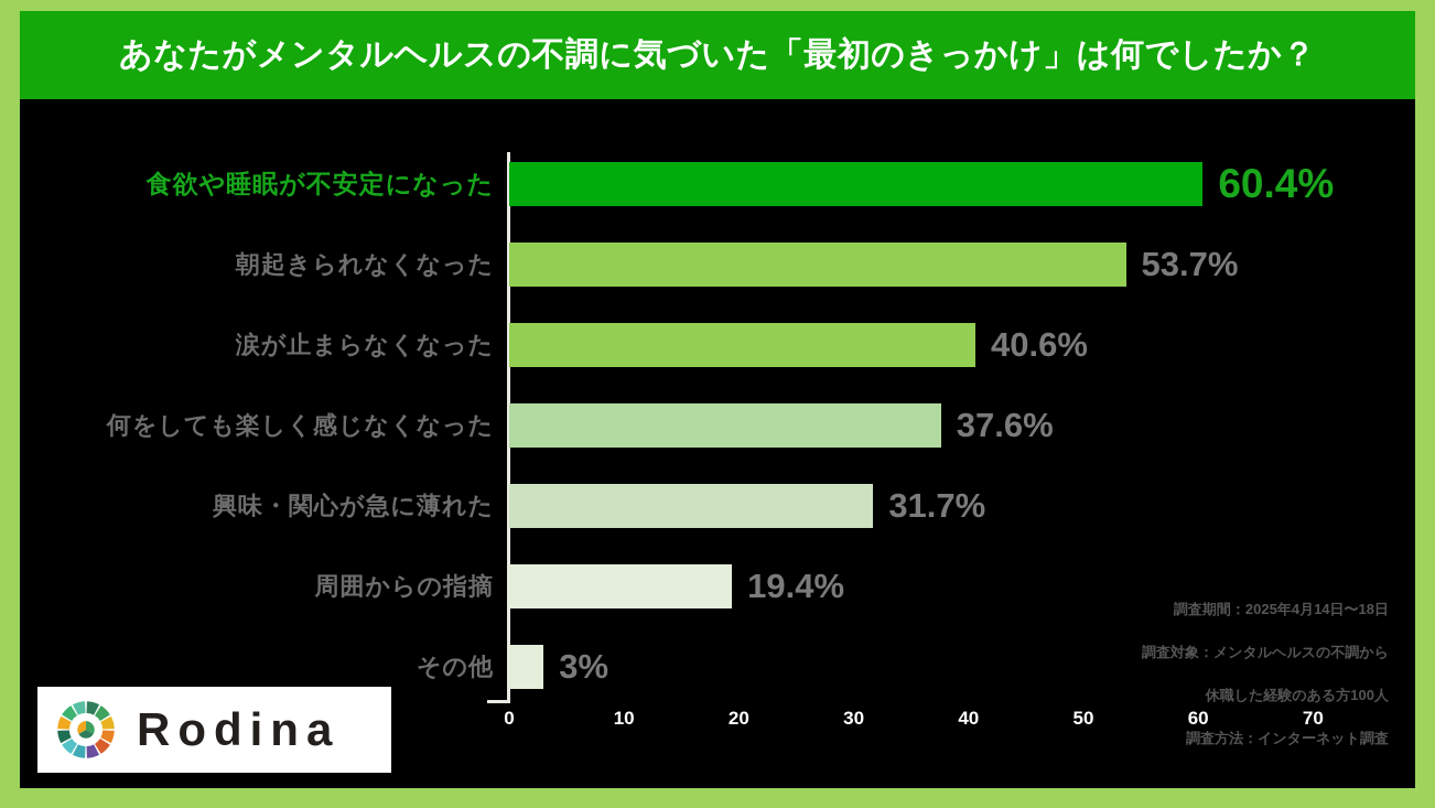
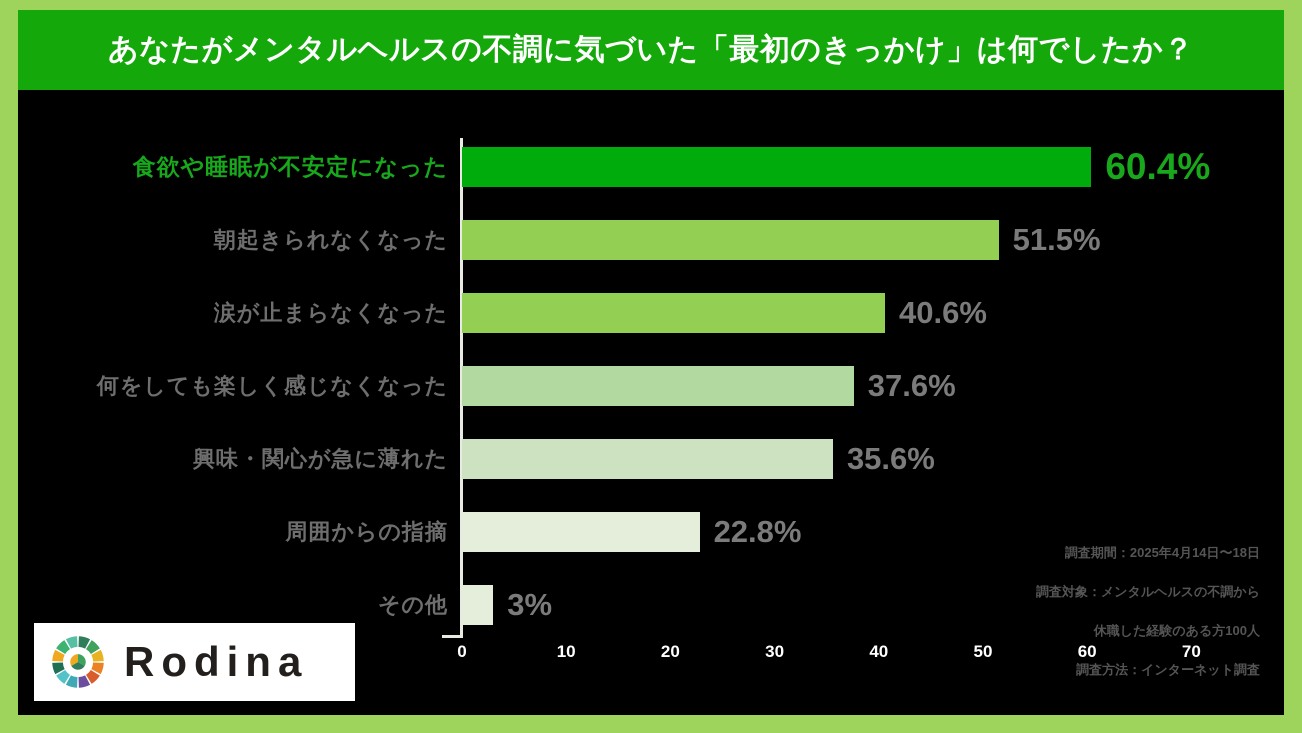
朝起きられなくなった: 53.7% -> 51.5%
興味・関心が急に薄れた: 31.7% -> 35.6%
周囲からの指摘: 19.4% -> 22.8%
